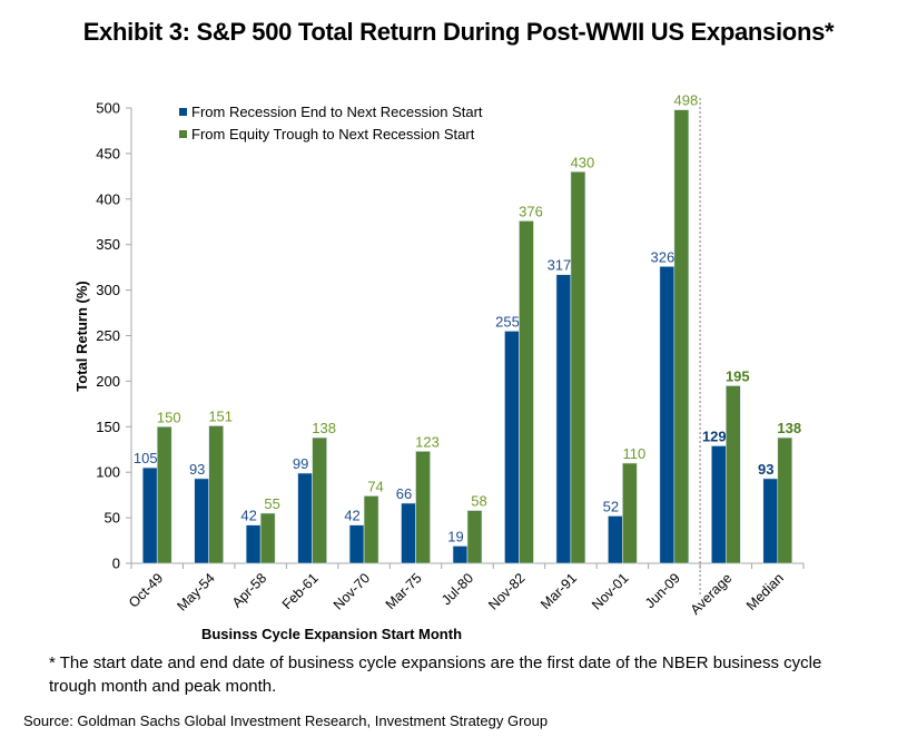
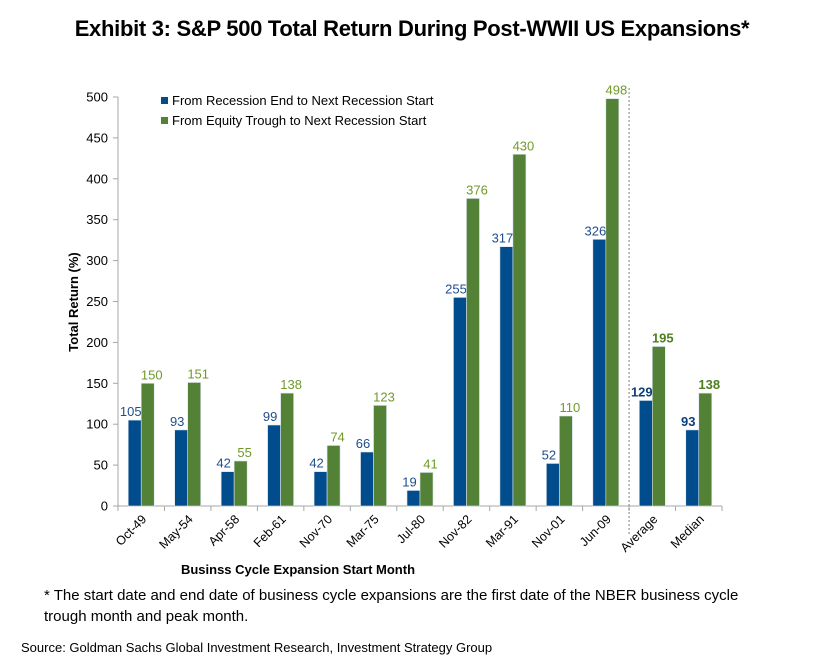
From Equity Trough to Next Recession Start/Jul-80: 58 -> 41
